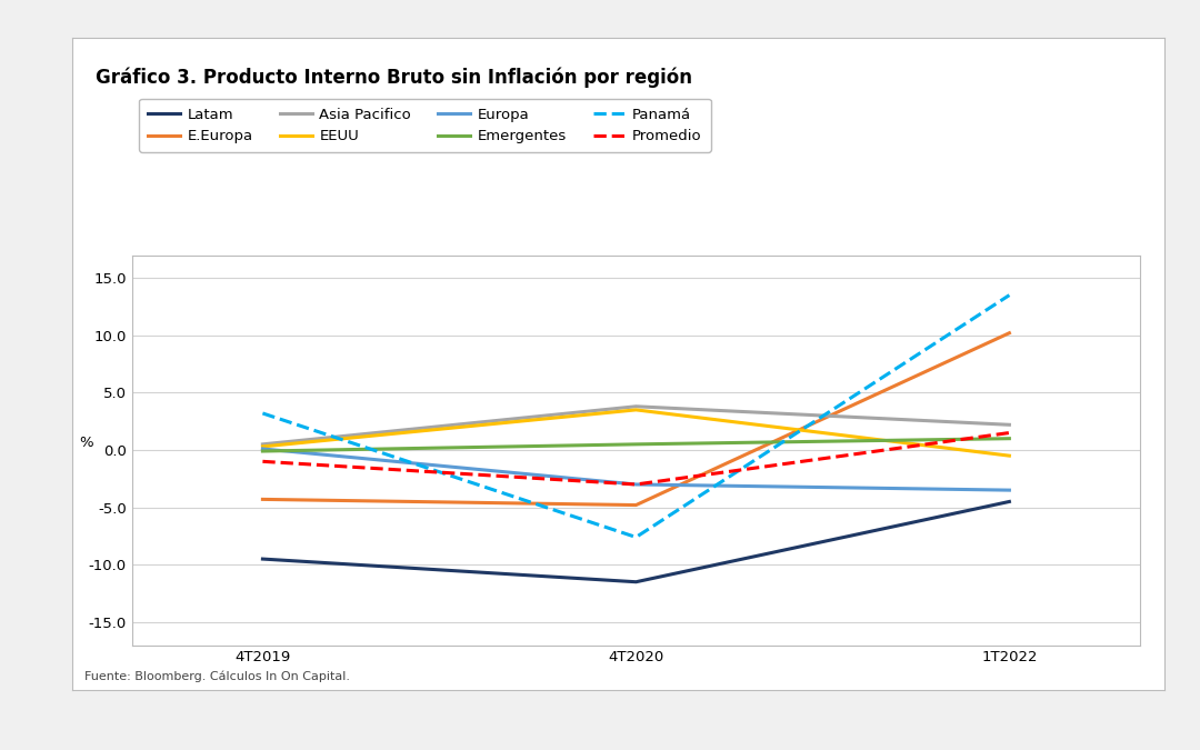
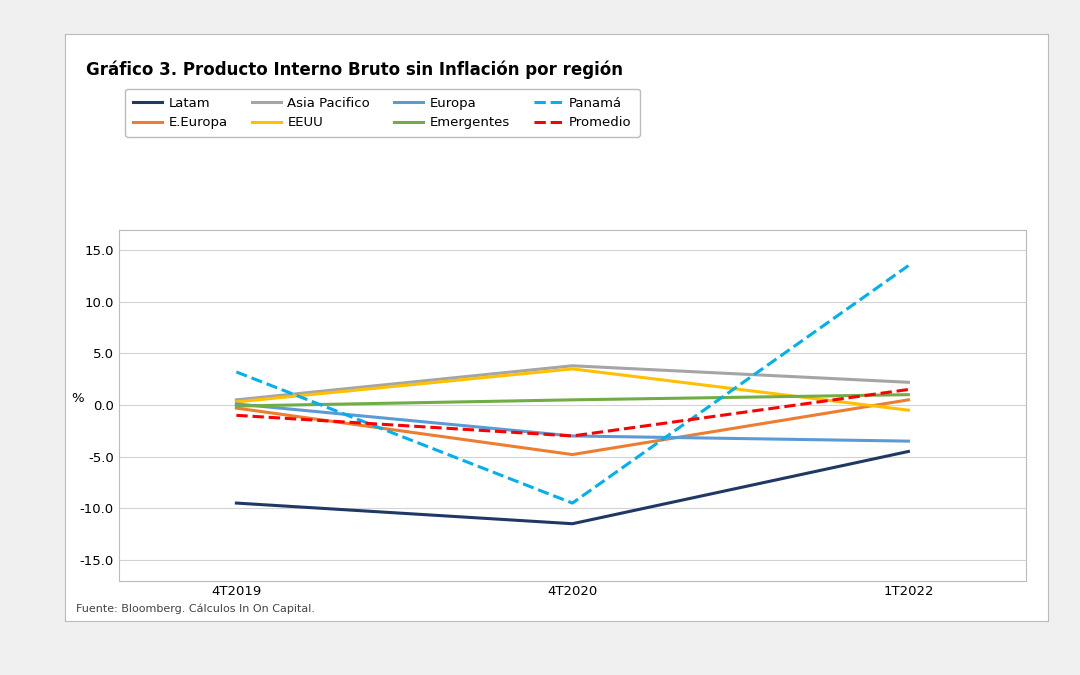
E.Europa/4T2019: -4.3 -> -0.3
Panamá/4T2020: -7.6 -> -9.5
E.Europa/1T2022: 10.2 -> 0.5
